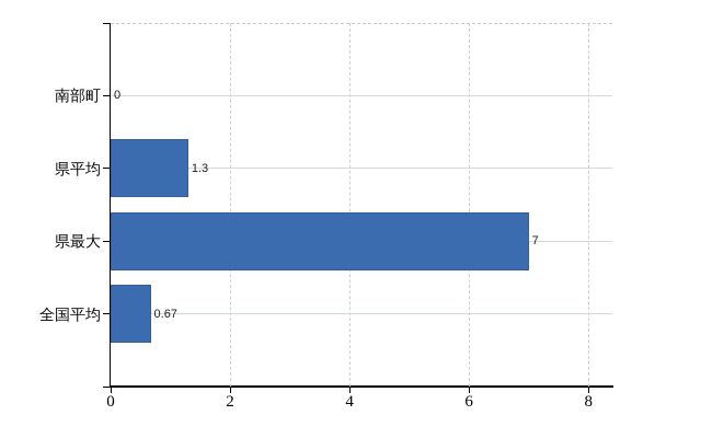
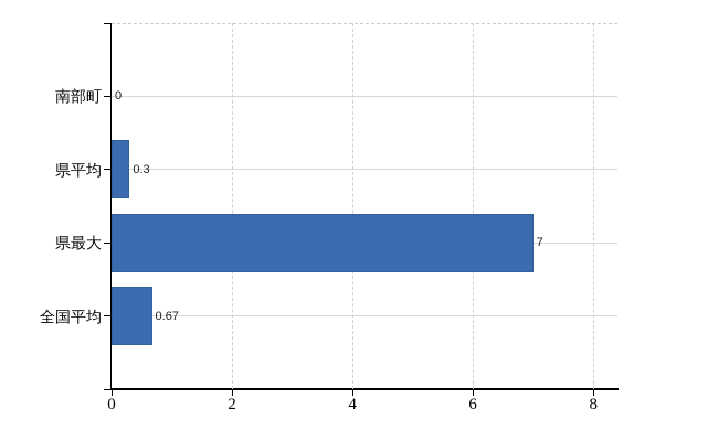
県平均: 1.3 -> 0.3
